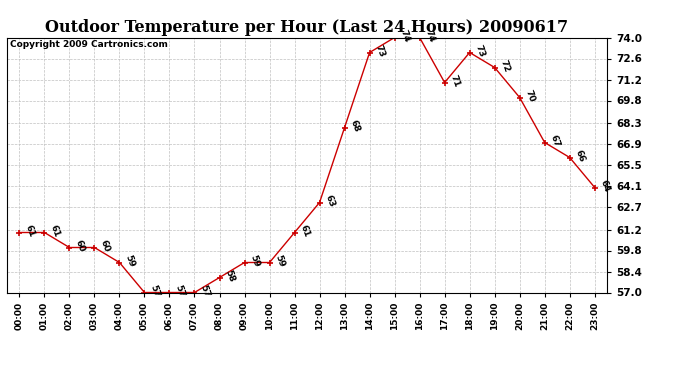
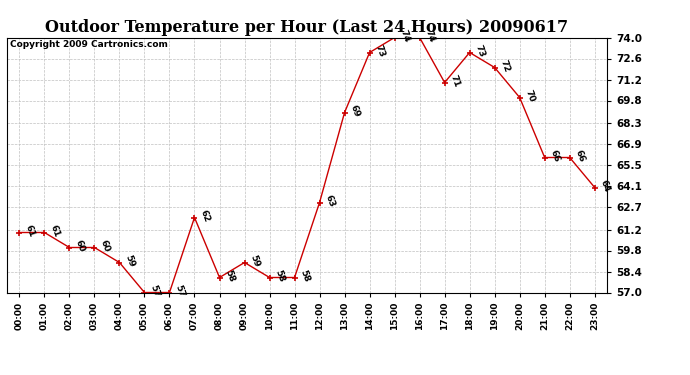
07:00: 57 -> 62
10:00: 59 -> 58
11:00: 61 -> 58
13:00: 68 -> 69
21:00: 67 -> 66
